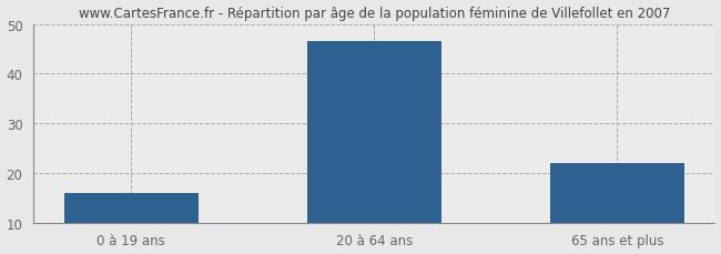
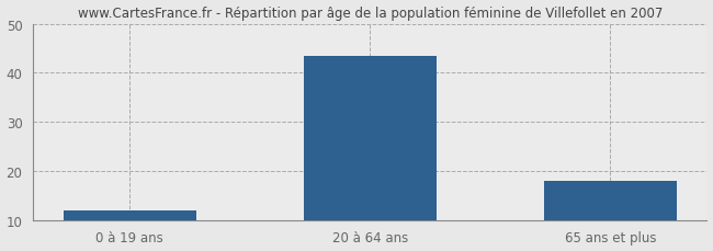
0 à 19 ans: 16.0 -> 12.0
20 à 64 ans: 46.5 -> 43.5
65 ans et plus: 22.0 -> 18.0
